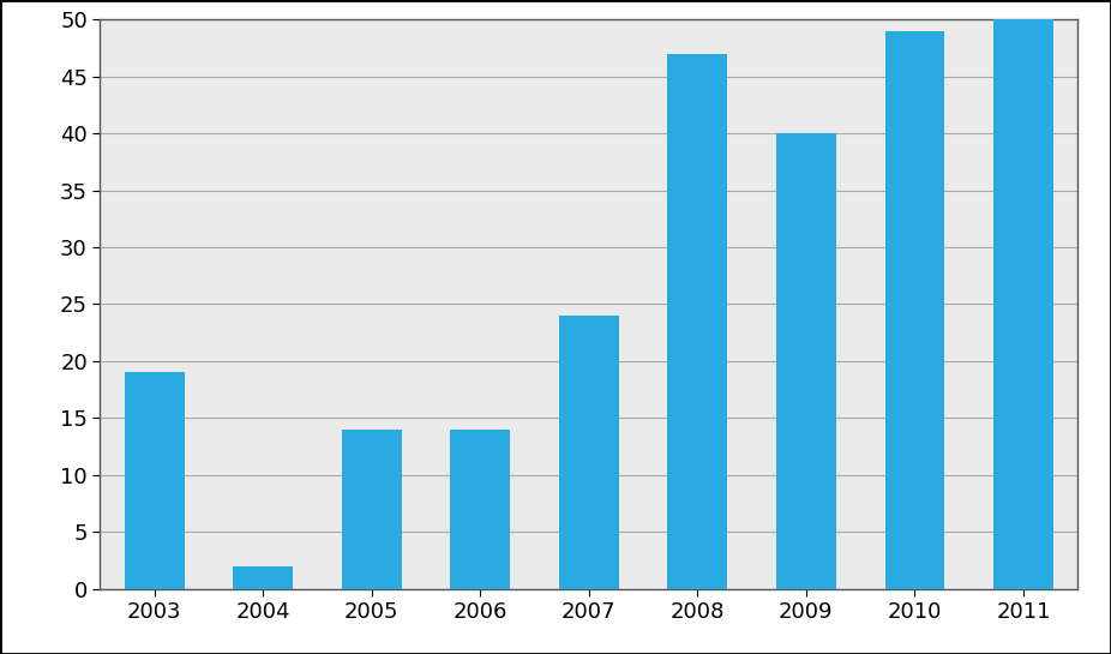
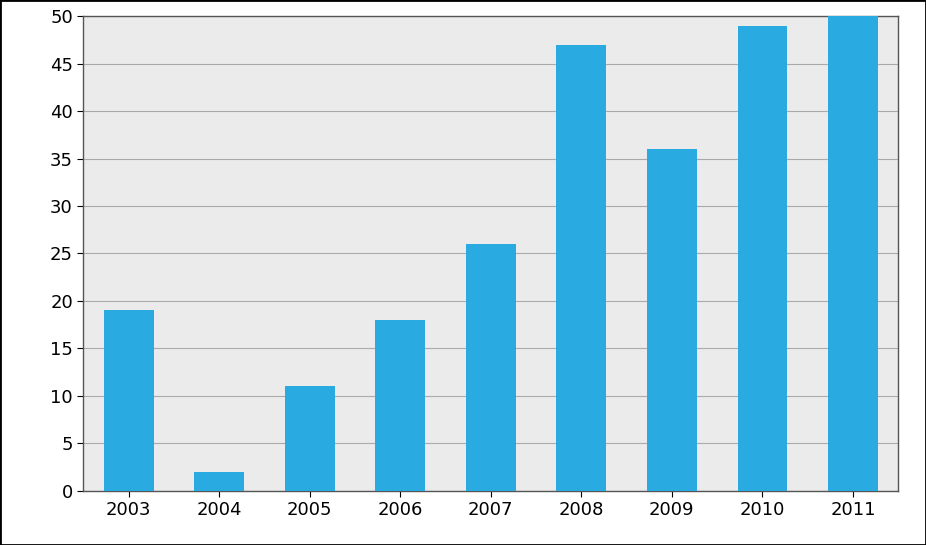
2005: 14 -> 11
2006: 14 -> 18
2007: 24 -> 26
2009: 40 -> 36
